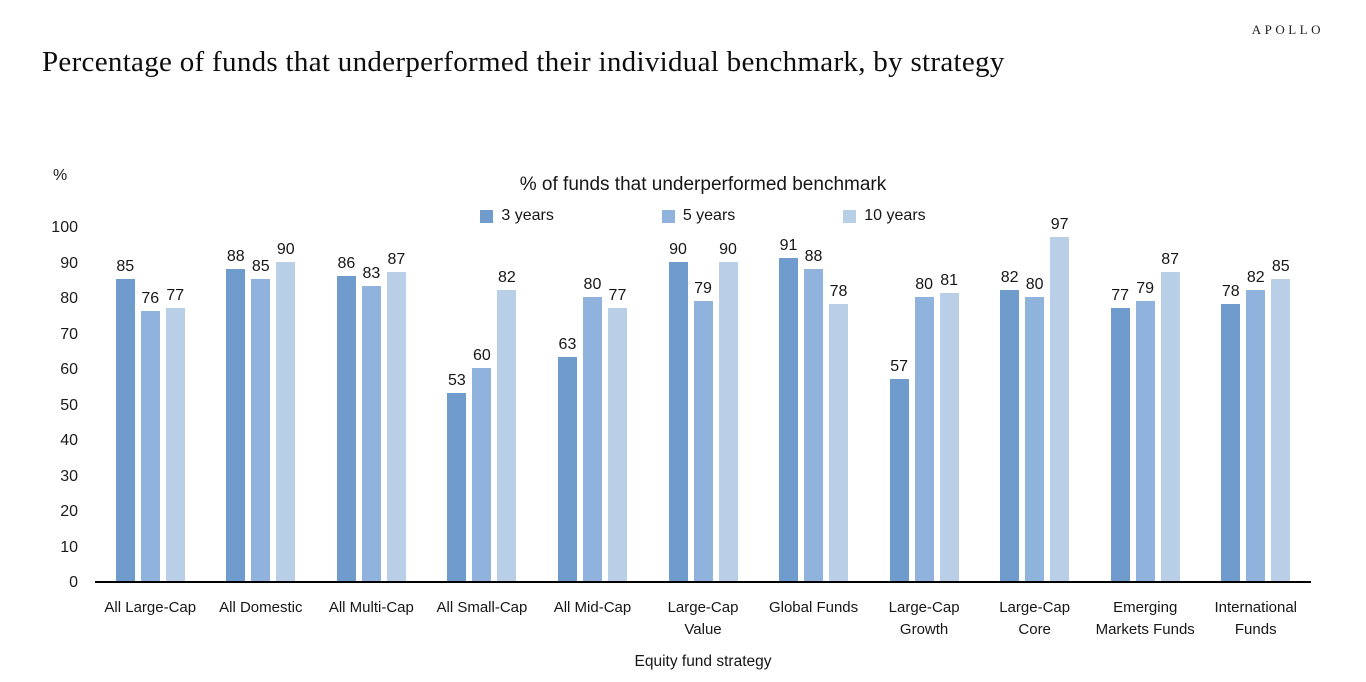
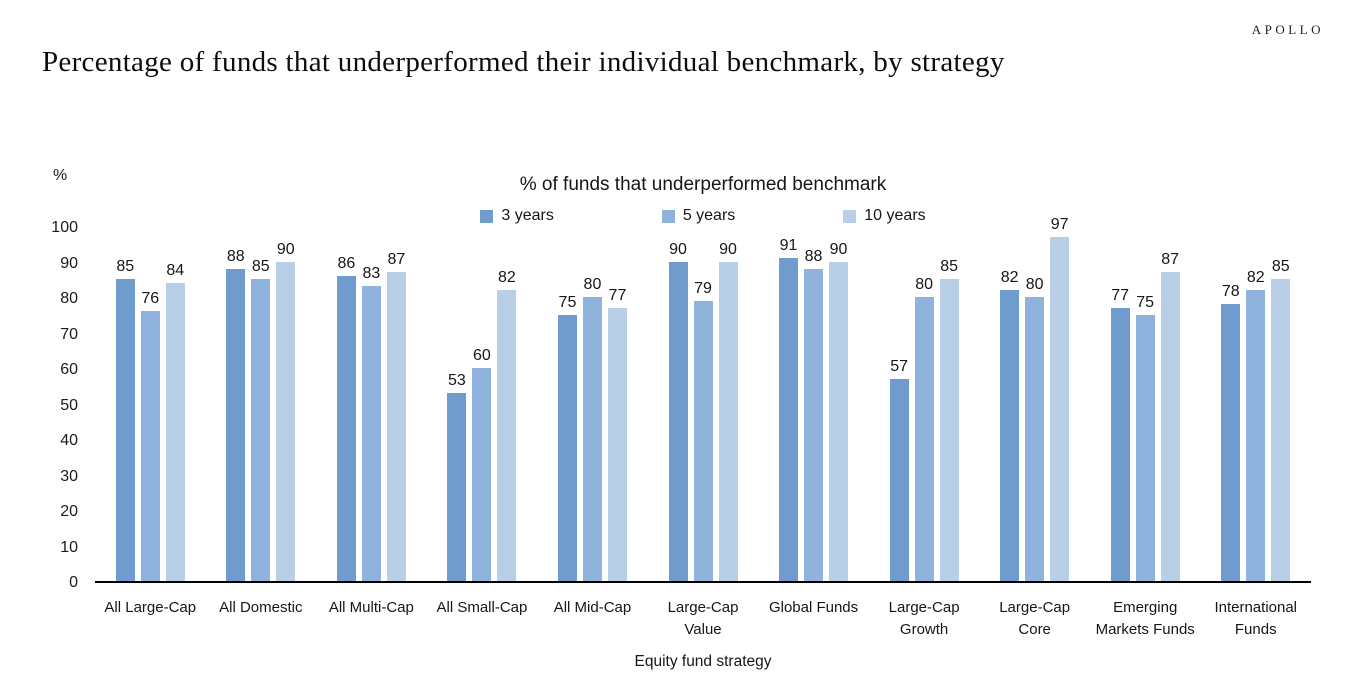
10 years/All Large-Cap: 77 -> 84
3 years/All Mid-Cap: 63 -> 75
10 years/Global Funds: 78 -> 90
10 years/Large-Cap Growth: 81 -> 85
5 years/Emerging Markets Funds: 79 -> 75
